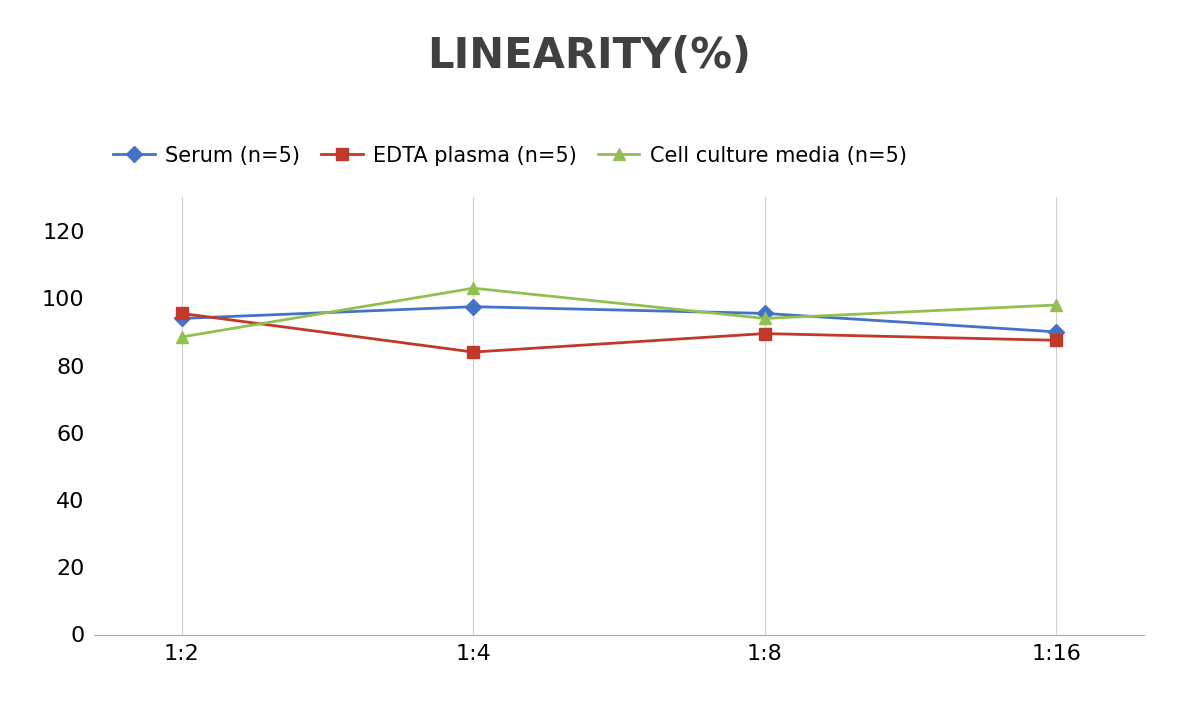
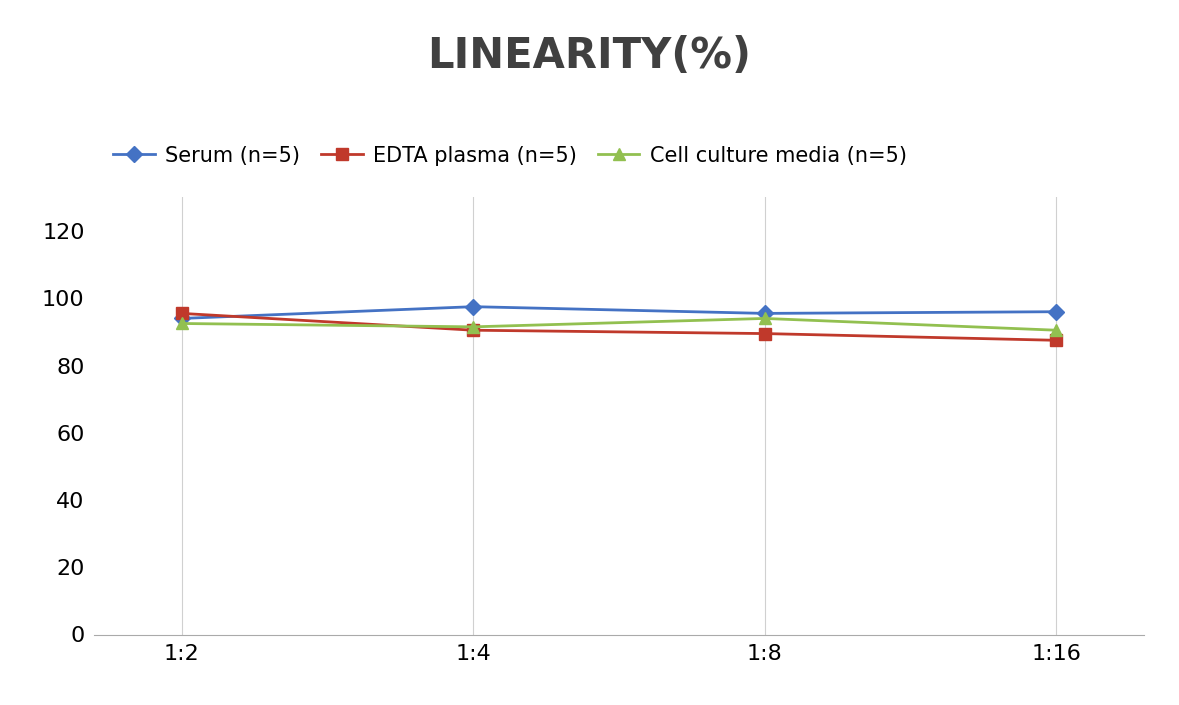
Cell culture media (n=5)/1:2: 88.5 -> 92.5
EDTA plasma (n=5)/1:4: 84.0 -> 90.5
Cell culture media (n=5)/1:4: 103.0 -> 91.5
Serum (n=5)/1:16: 90.0 -> 96.0
Cell culture media (n=5)/1:16: 98.0 -> 90.5
